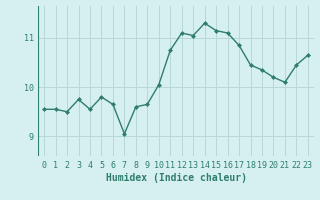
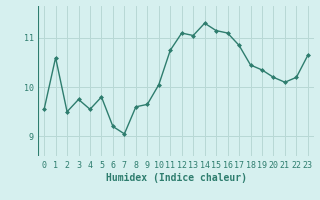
1: 9.55 -> 10.60
6: 9.65 -> 9.20
22: 10.45 -> 10.20
